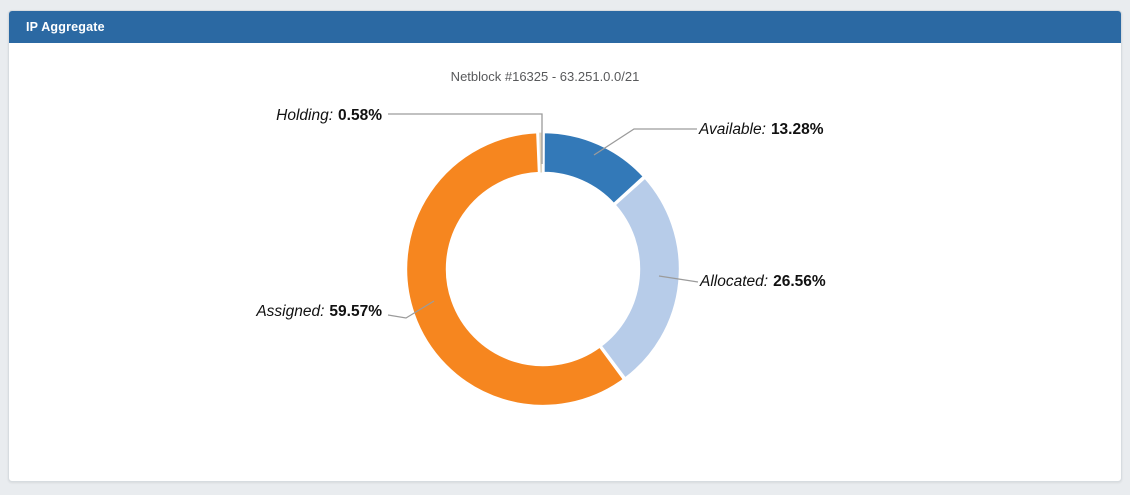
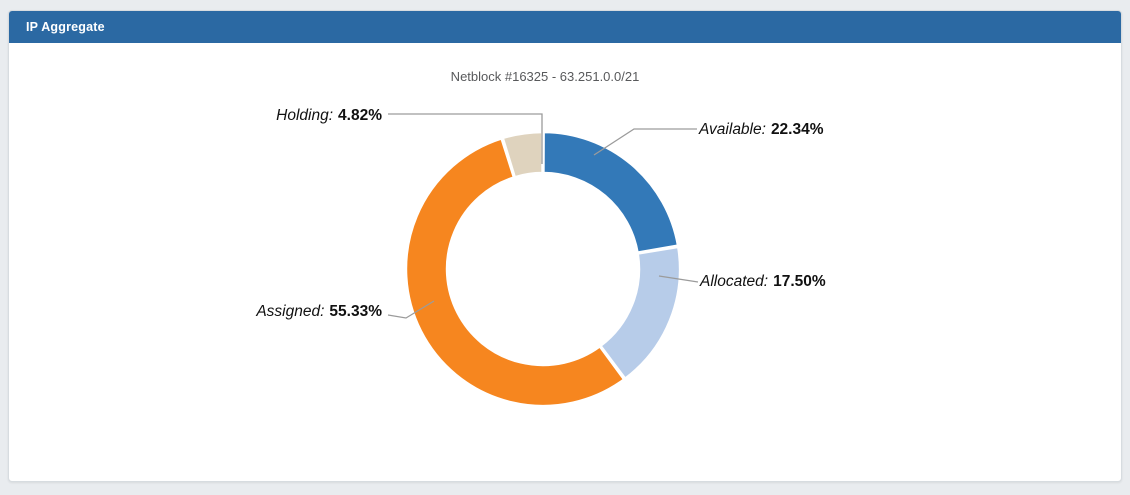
Available:: 13.28% -> 22.34%
Allocated:: 26.56% -> 17.50%
Assigned:: 59.57% -> 55.33%
Holding:: 0.58% -> 4.82%
